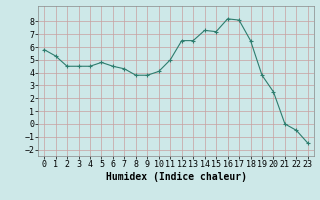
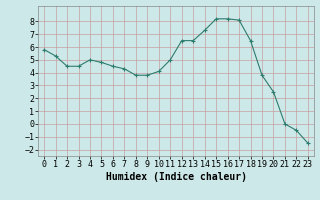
4: 4.5 -> 5.0
15: 7.2 -> 8.2
